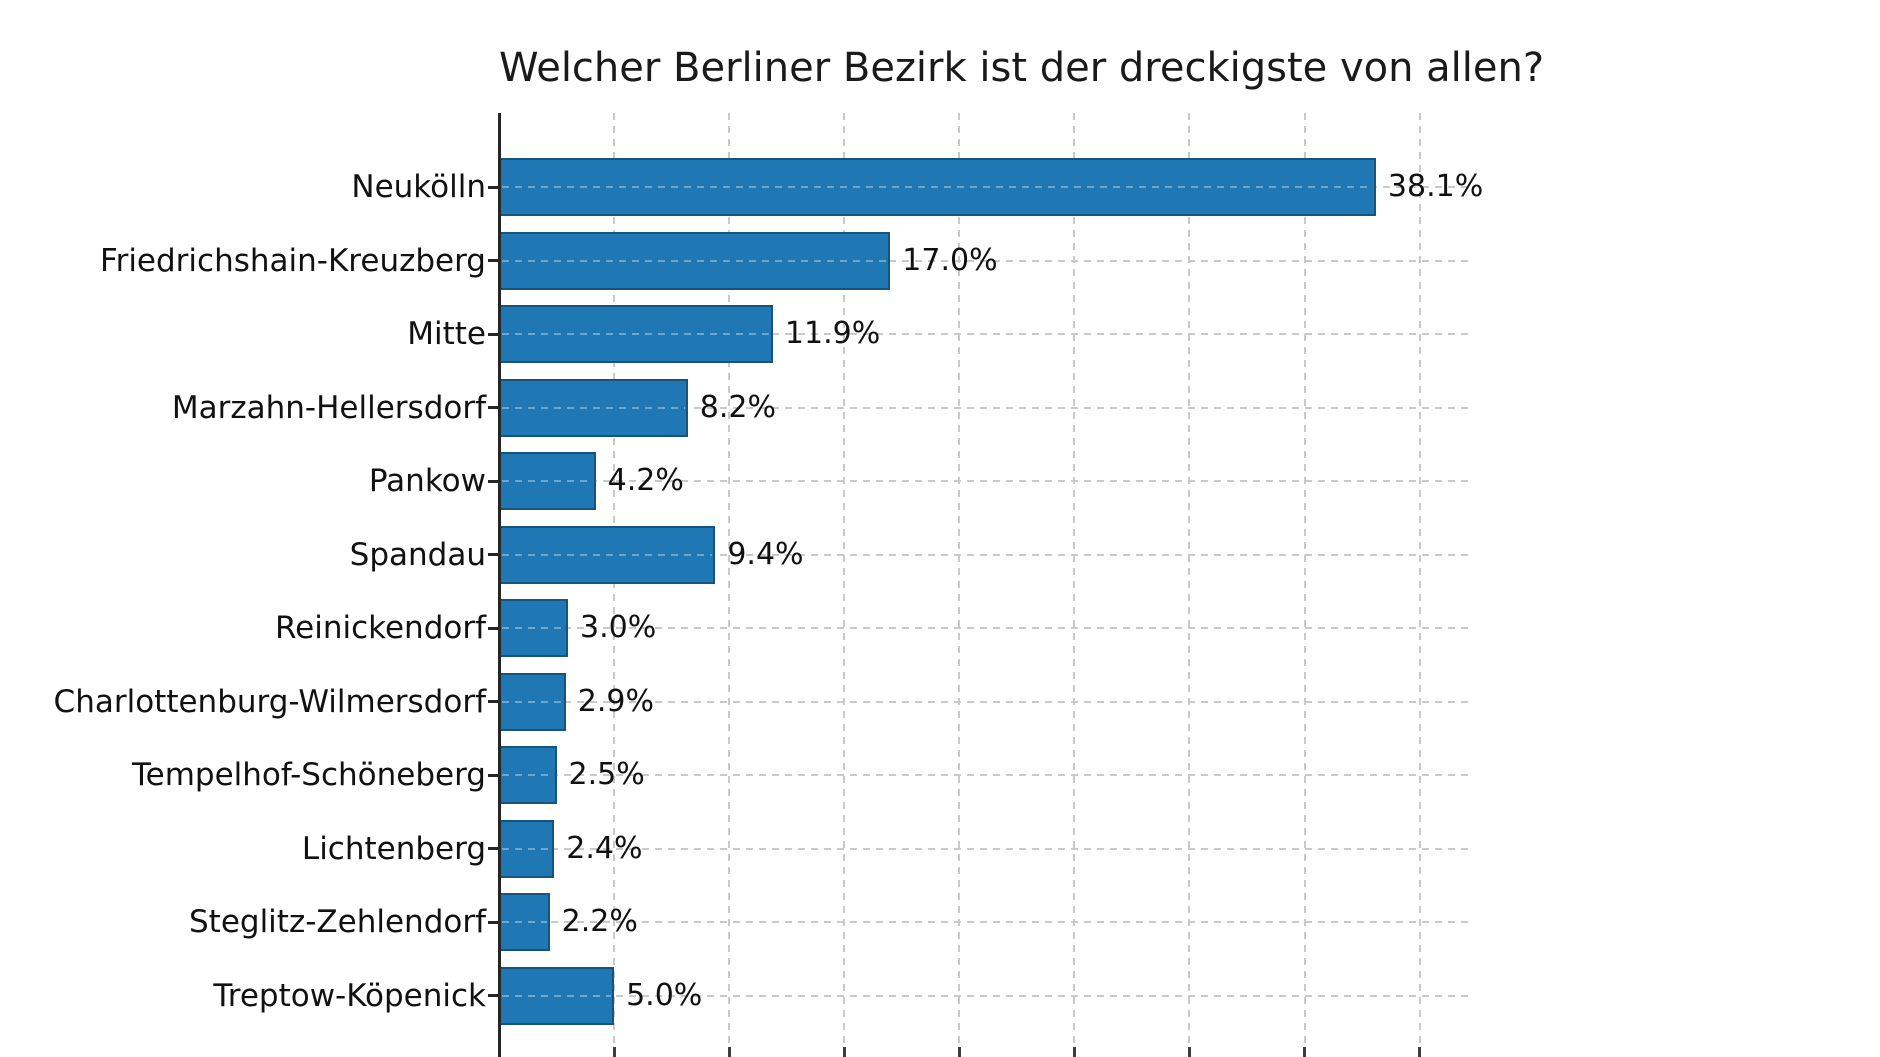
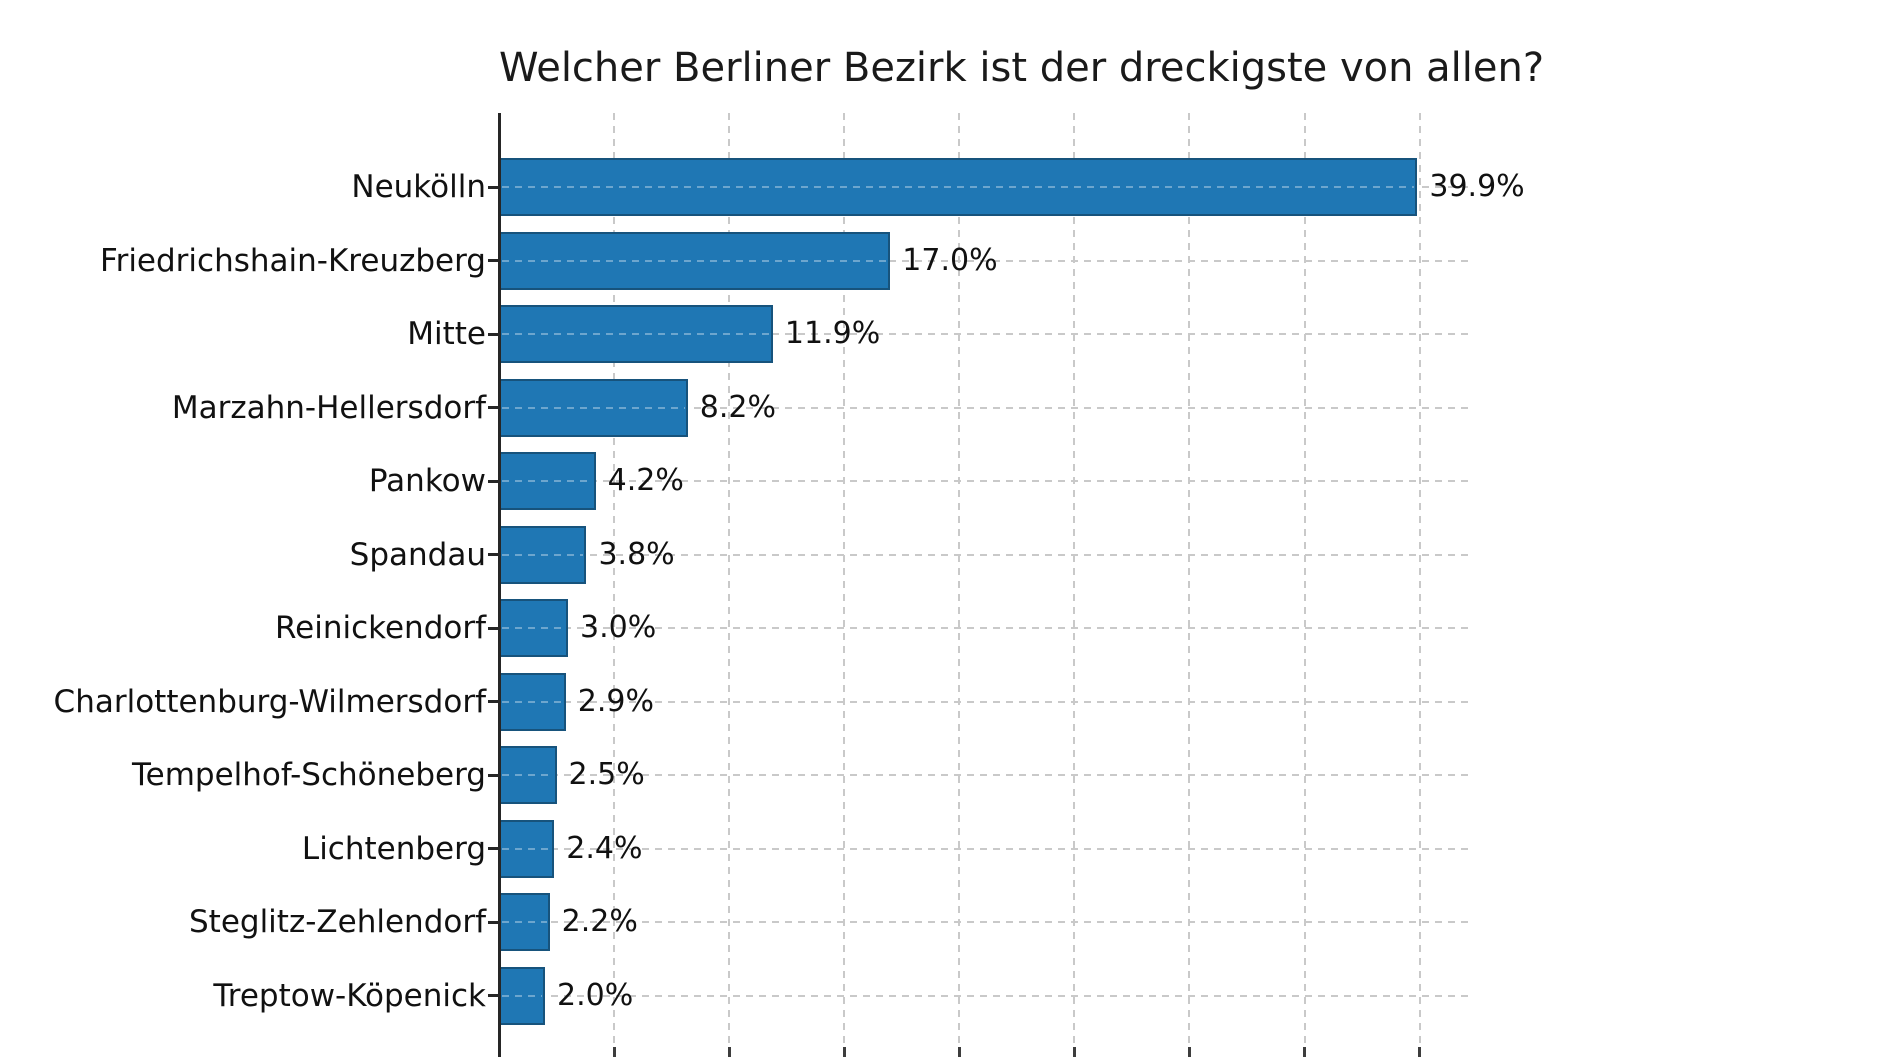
Neukölln: 38.1% -> 39.9%
Spandau: 9.4% -> 3.8%
Treptow-Köpenick: 5.0% -> 2.0%
